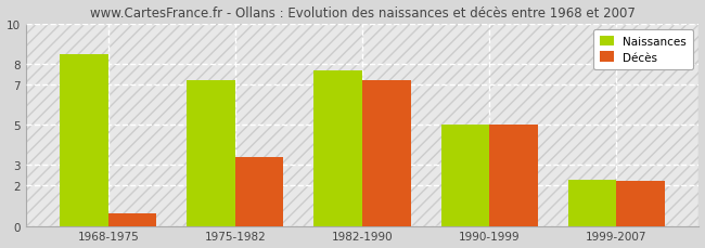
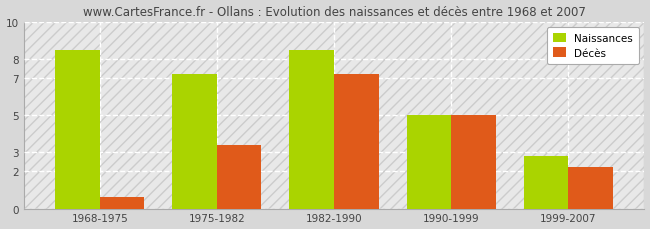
Naissances/1982-1990: 7.7 -> 8.5
Naissances/1999-2007: 2.3 -> 2.8
